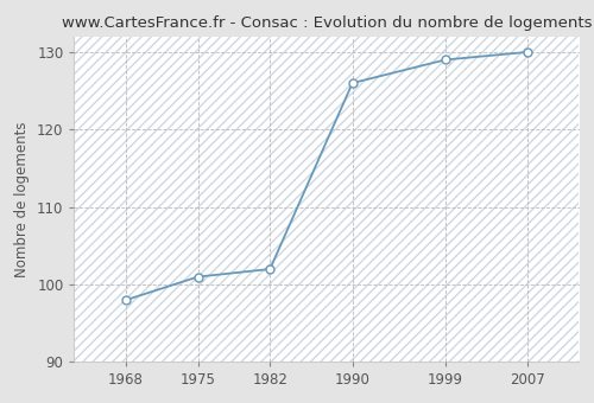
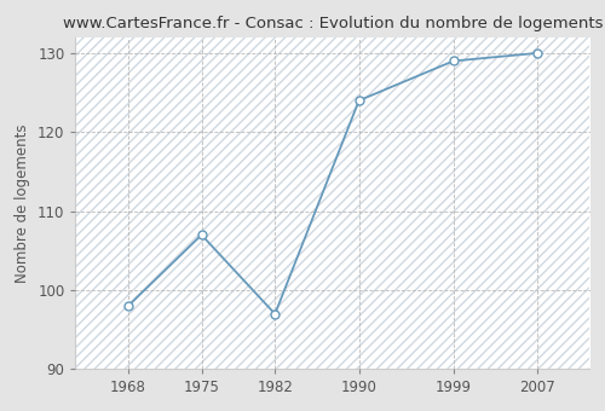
1975: 101 -> 107
1982: 102 -> 97
1990: 126 -> 124
